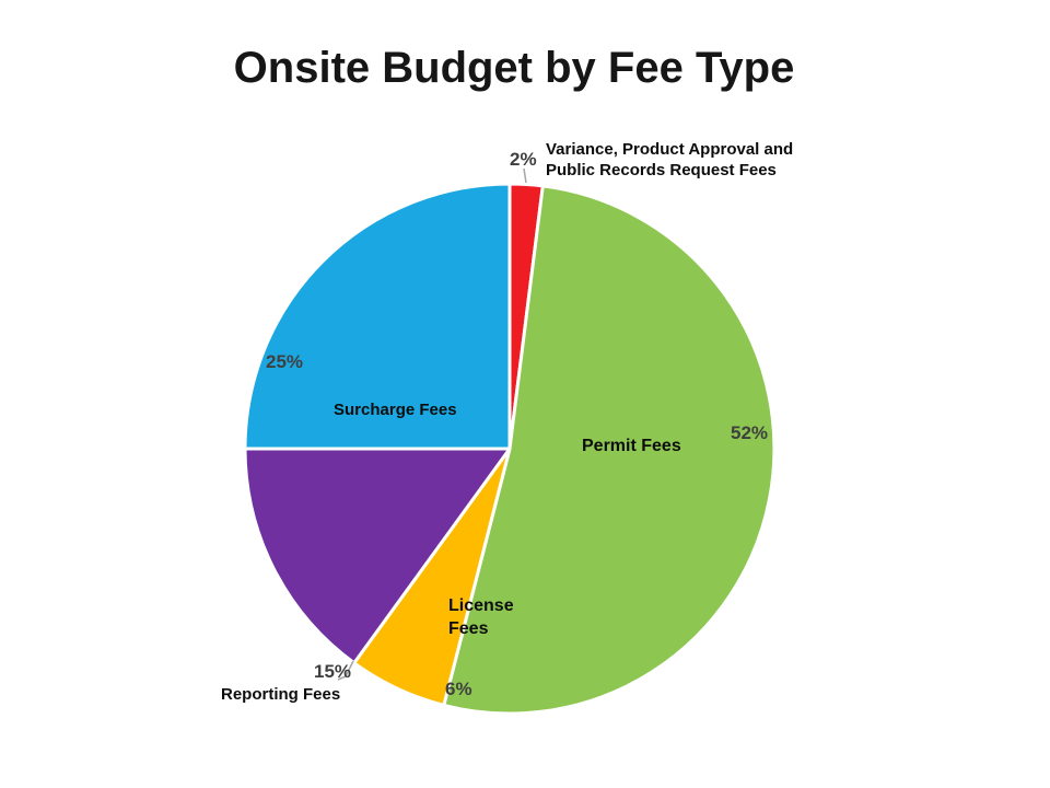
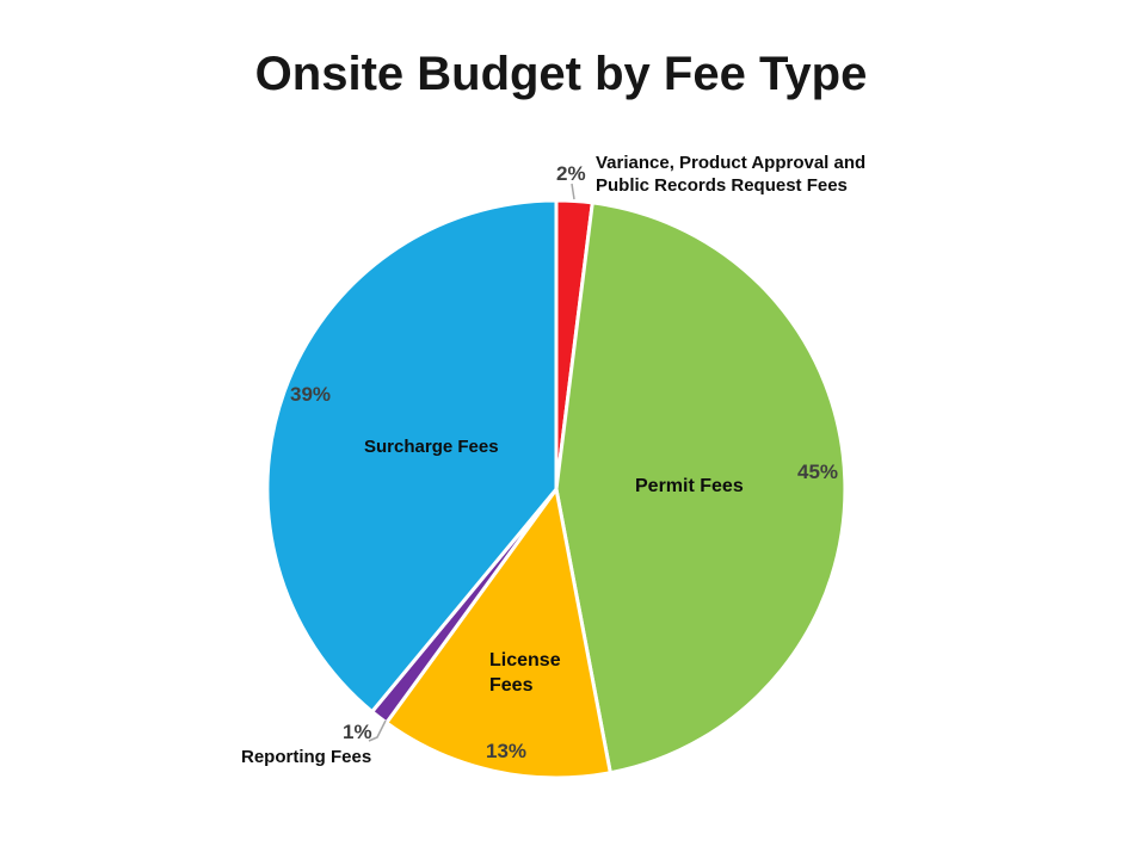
Permit Fees: 52% -> 45%
License Fees: 6% -> 13%
Reporting Fees: 15% -> 1%
Surcharge Fees: 25% -> 39%
